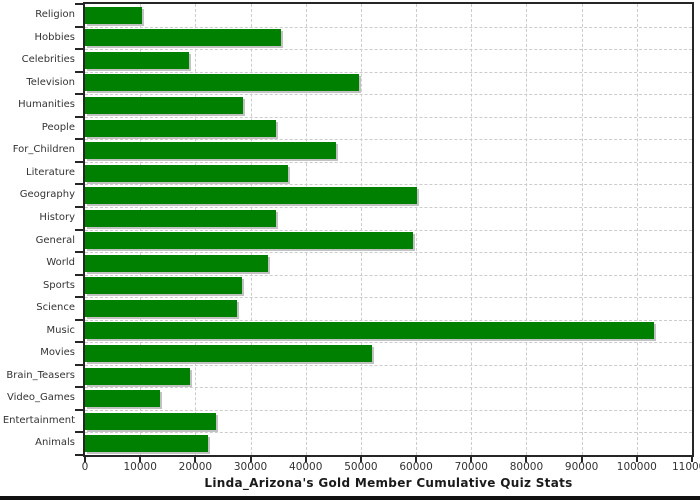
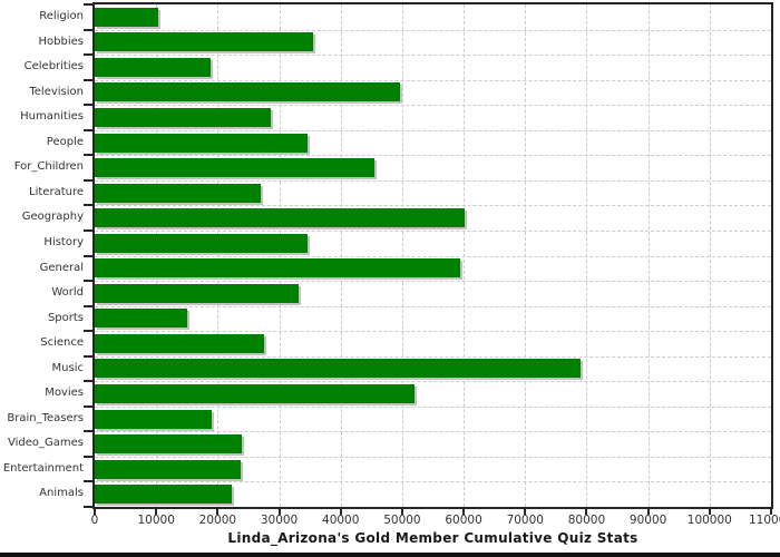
Literature: 37000 -> 27000
Sports: 28000 -> 15000
Music: 103000 -> 79000
Video_Games: 14000 -> 24000
